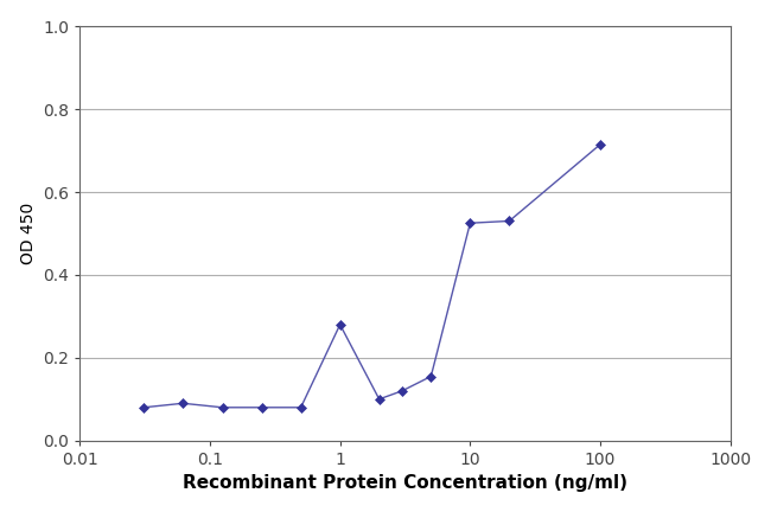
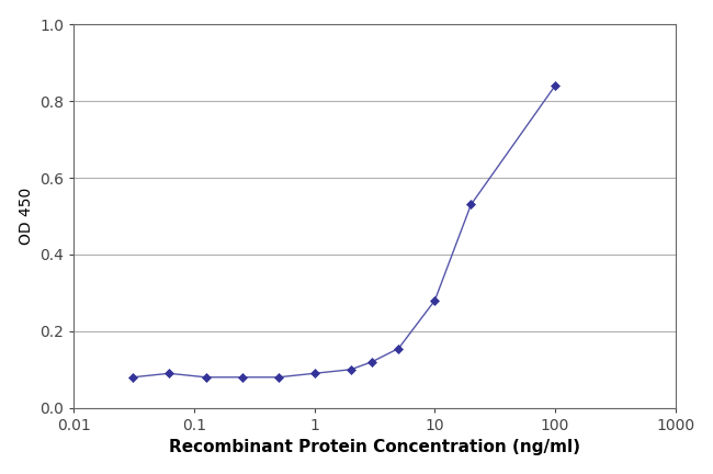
1: 0.280 -> 0.090
10: 0.525 -> 0.280
100: 0.715 -> 0.840
